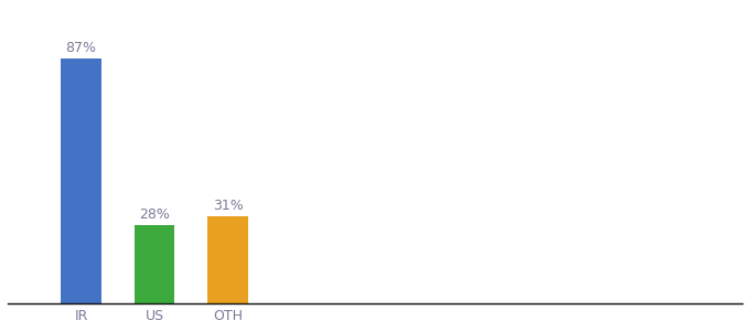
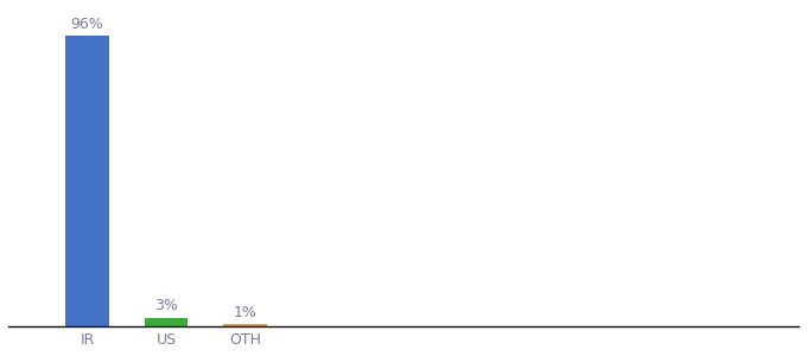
IR: 87% -> 96%
US: 28% -> 3%
OTH: 31% -> 1%
